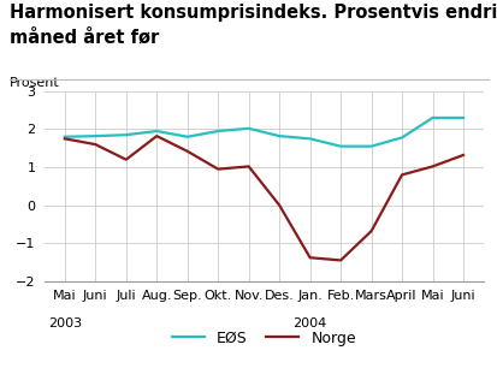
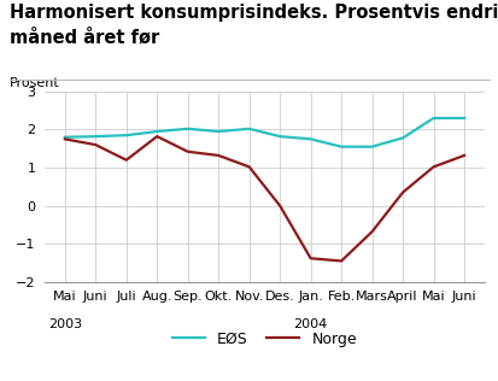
EØS/Sep.: 1.80 -> 2.02
Norge/Okt.: 0.95 -> 1.32
Norge/April: 0.80 -> 0.35
